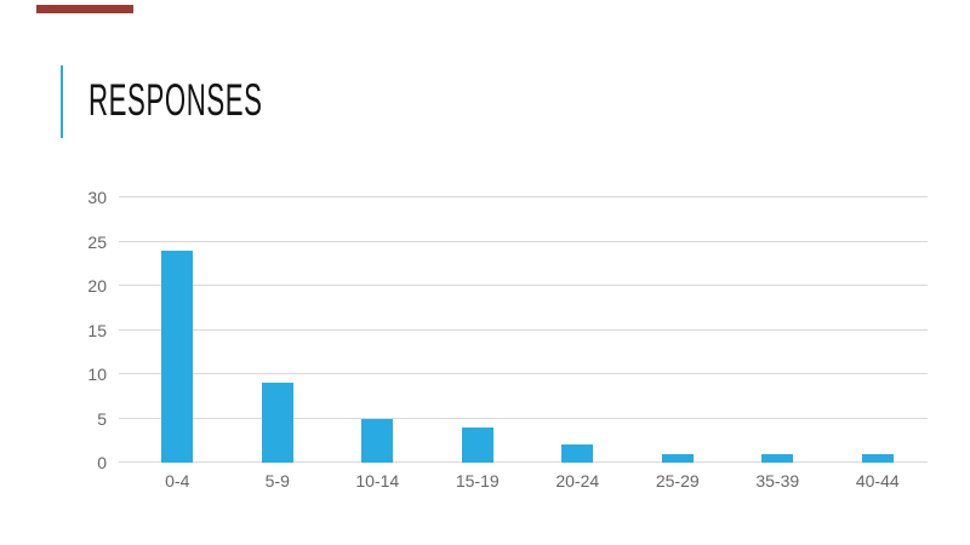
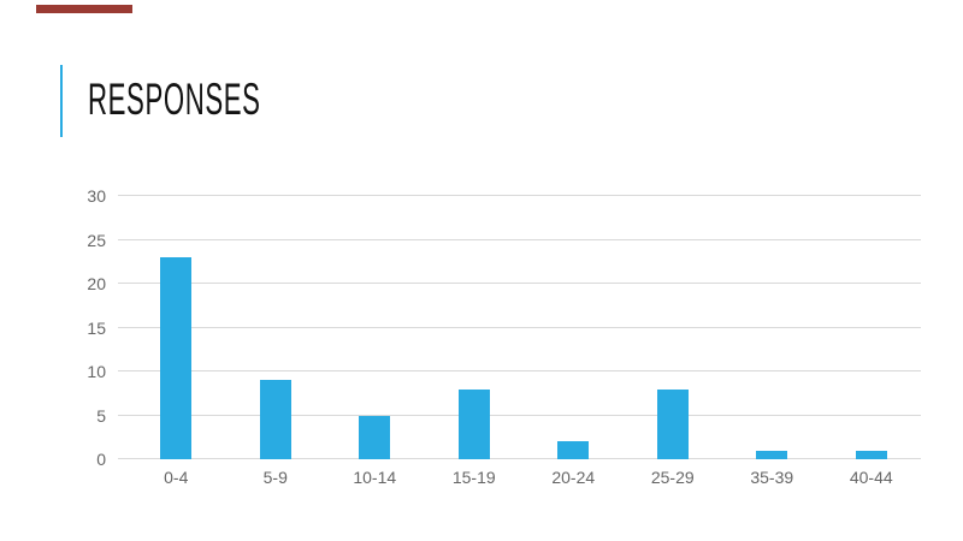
0-4: 24 -> 23
15-19: 4 -> 8
25-29: 1 -> 8
